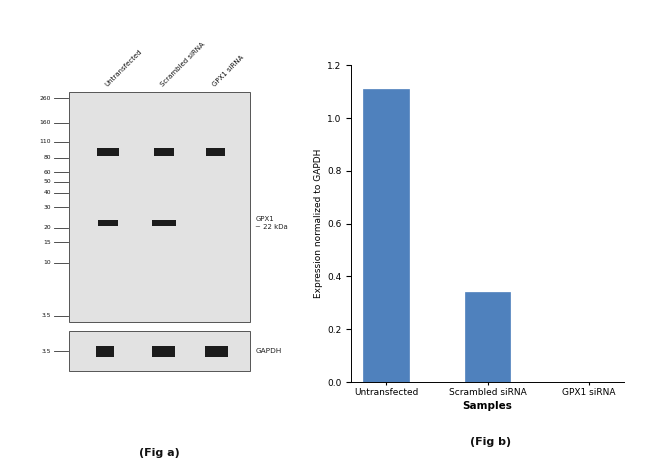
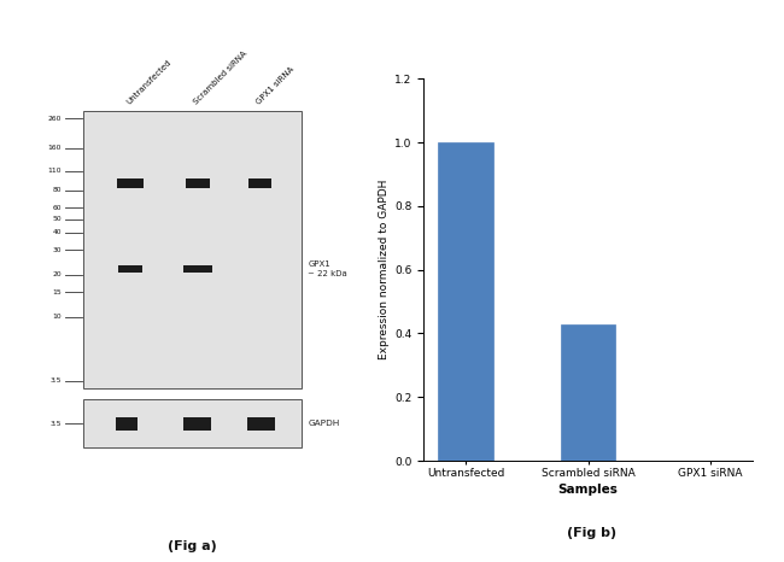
Untransfected: 1.11 -> 1.00
Scrambled siRNA: 0.34 -> 0.43
